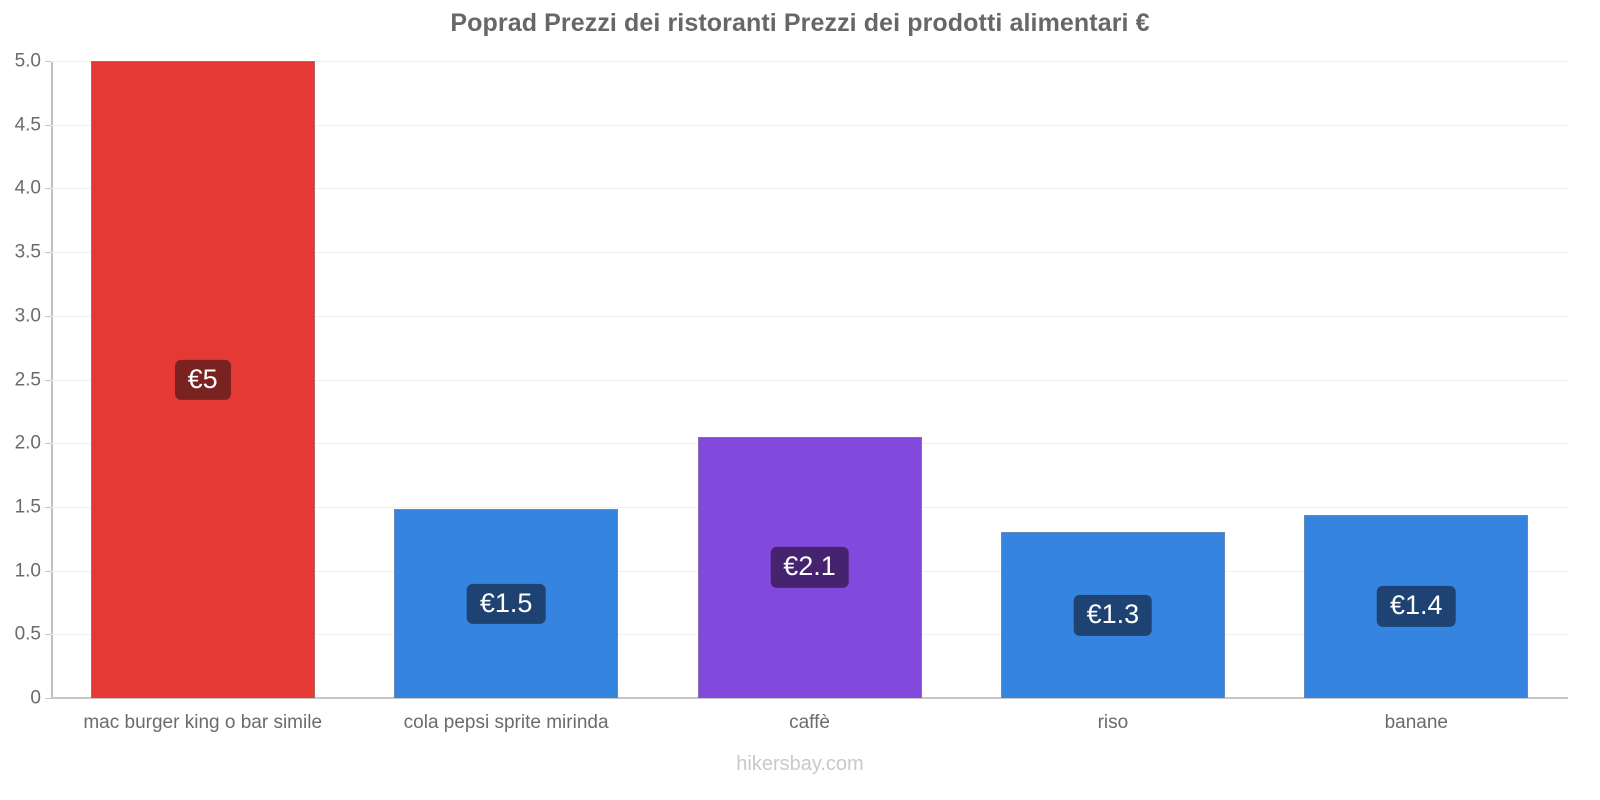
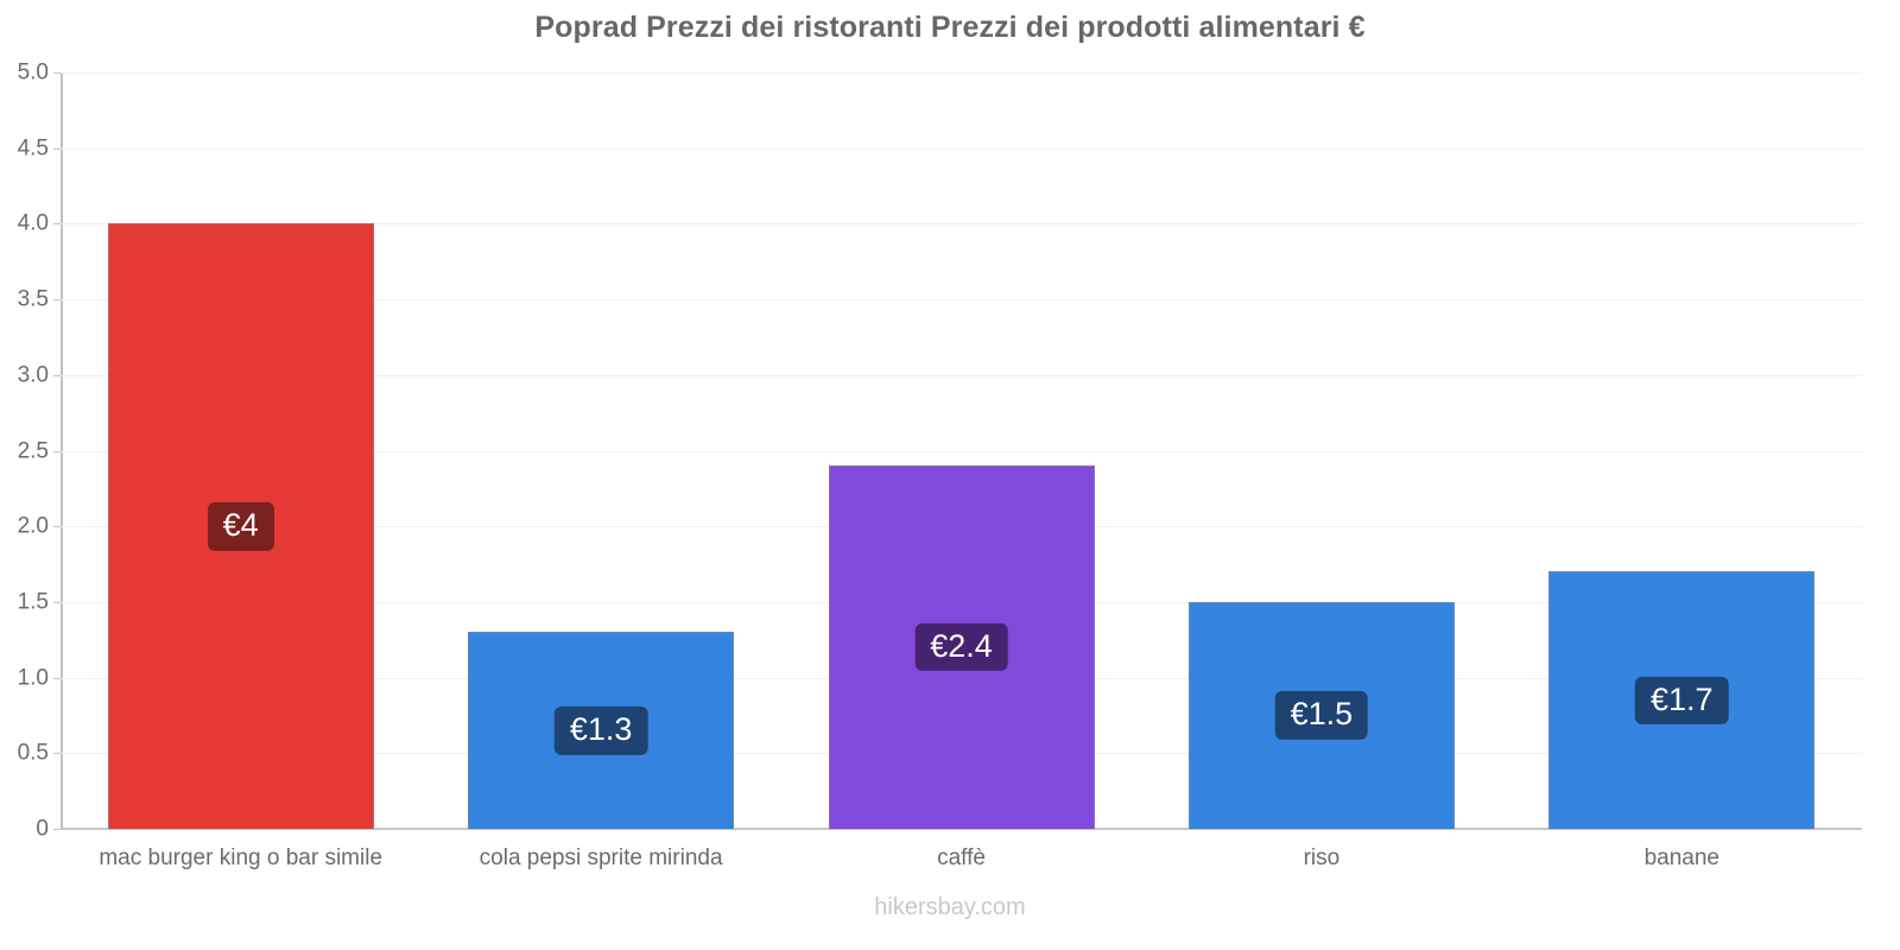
mac burger king o bar simile: €5 -> €4
cola pepsi sprite mirinda: €1.5 -> €1.3
caffè: €2.1 -> €2.4
riso: €1.3 -> €1.5
banane: €1.4 -> €1.7
